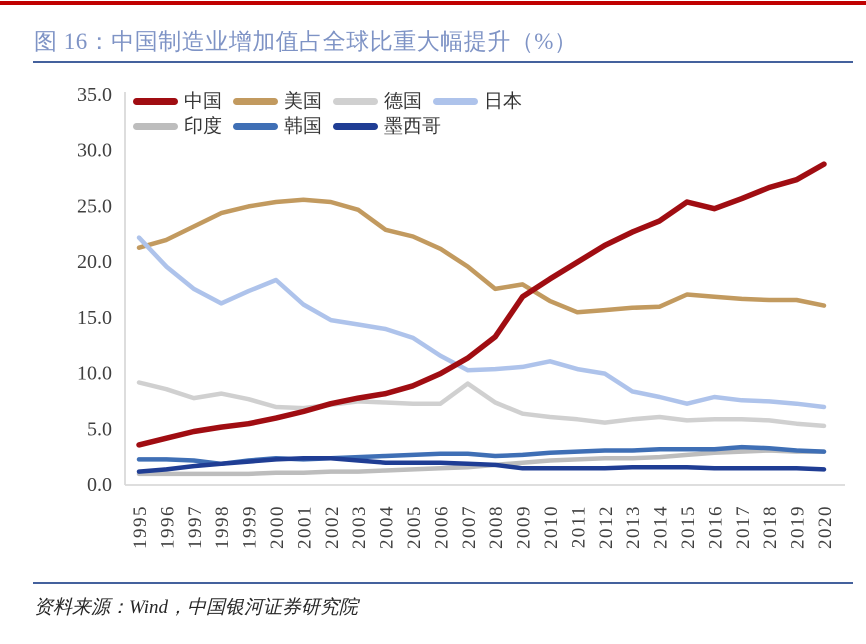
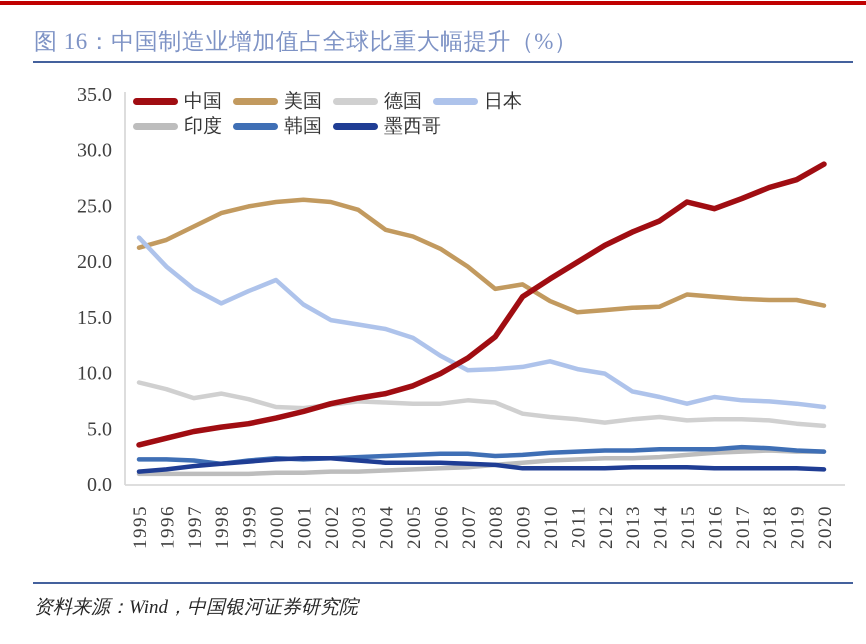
德国/2007: 9.1 -> 7.6
